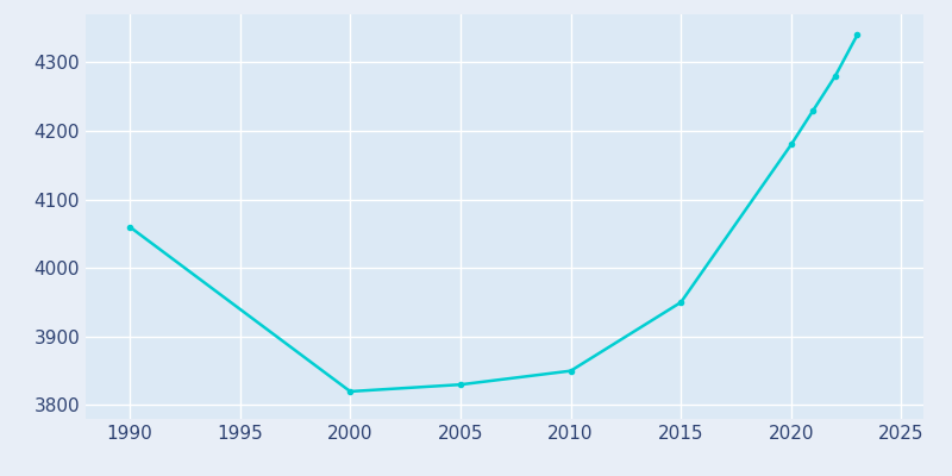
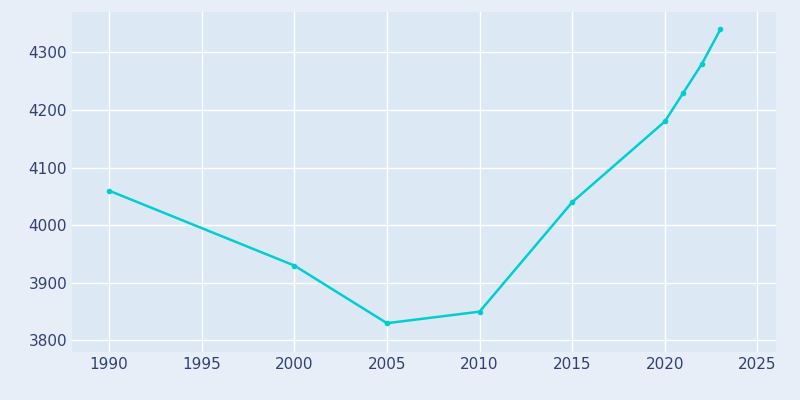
2000: 3820 -> 3930
2015: 3950 -> 4040
